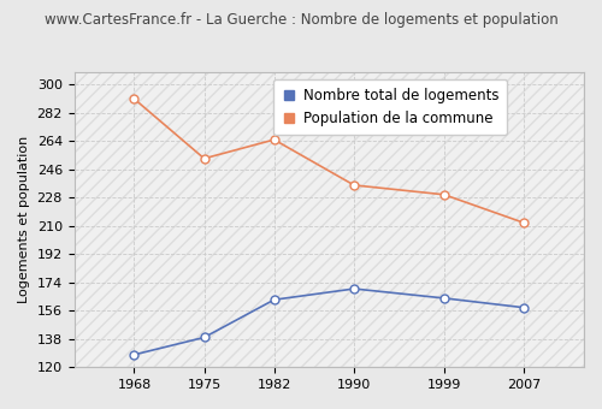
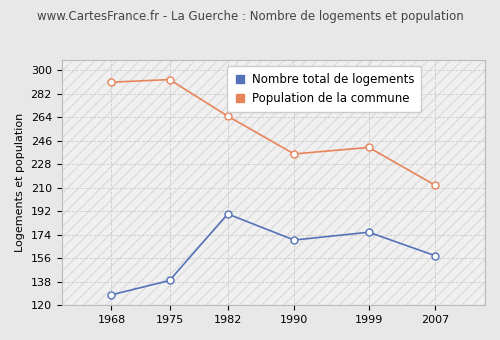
Population de la commune/1975: 253 -> 293
Nombre total de logements/1982: 163 -> 190
Nombre total de logements/1999: 164 -> 176
Population de la commune/1999: 230 -> 241
